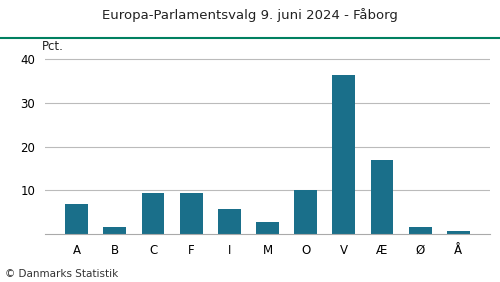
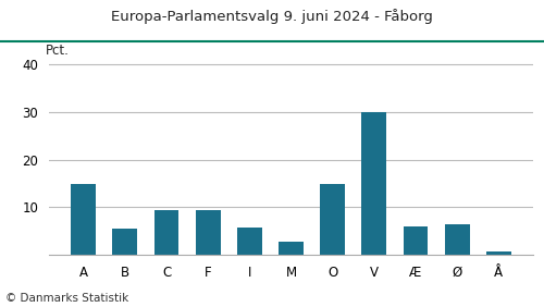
A: 7.0 -> 15.0
B: 1.7 -> 5.5
O: 10.0 -> 15.0
V: 36.5 -> 30.0
Æ: 17.0 -> 6.0
Ø: 1.7 -> 6.5
